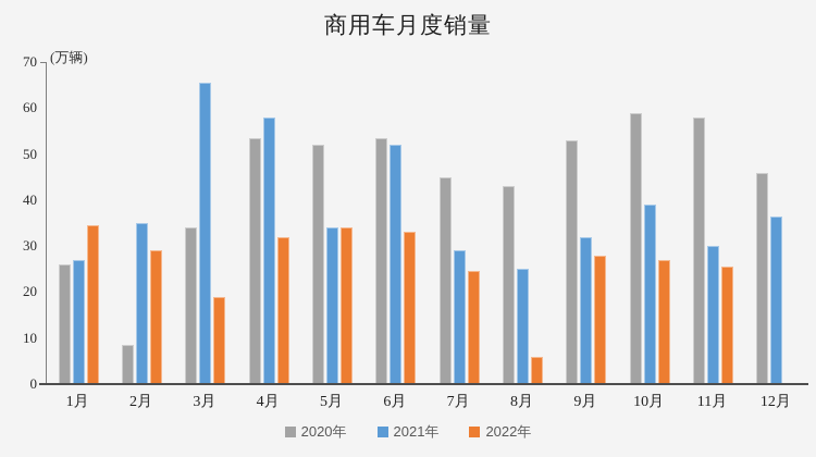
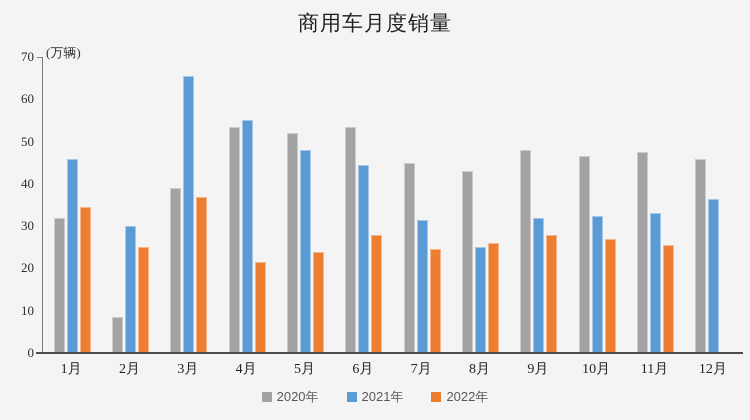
2020年/1月: 26 -> 32
2021年/1月: 27 -> 46
2021年/2月: 35 -> 30
2022年/2月: 29 -> 25
2020年/3月: 34 -> 39
2022年/3月: 19 -> 37
2021年/4月: 58 -> 55
2022年/4月: 32 -> 22
2021年/5月: 34 -> 48
2022年/5月: 34 -> 24
2021年/6月: 52 -> 44
2022年/6月: 33 -> 28
2021年/7月: 29 -> 32
2022年/8月: 6 -> 26
2020年/9月: 53 -> 48
2020年/10月: 59 -> 46
2021年/10月: 39 -> 32
2020年/11月: 58 -> 48
2021年/11月: 30 -> 33
